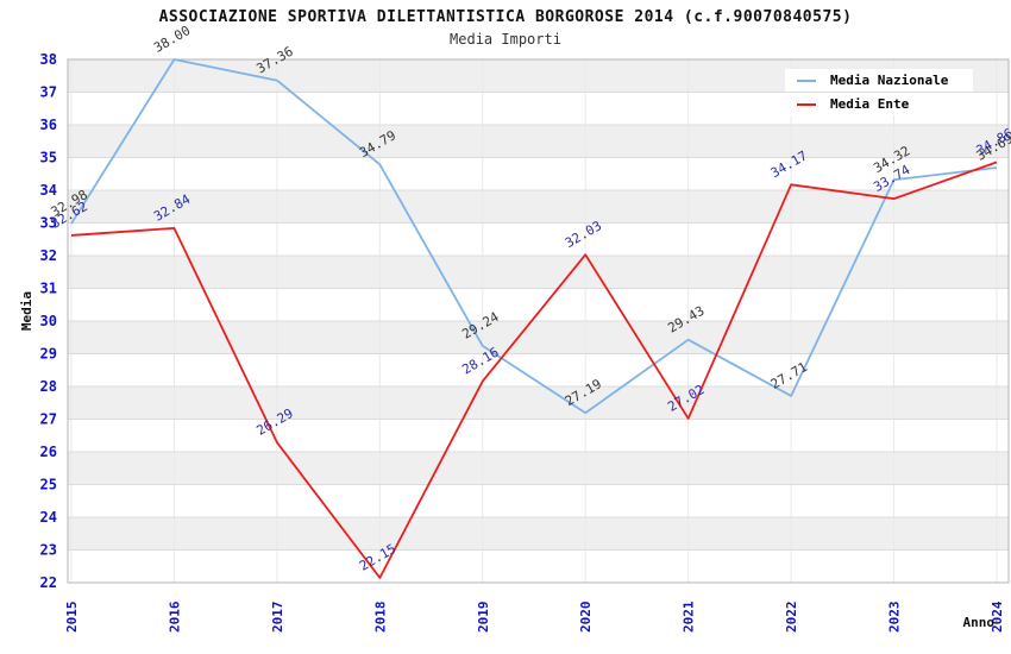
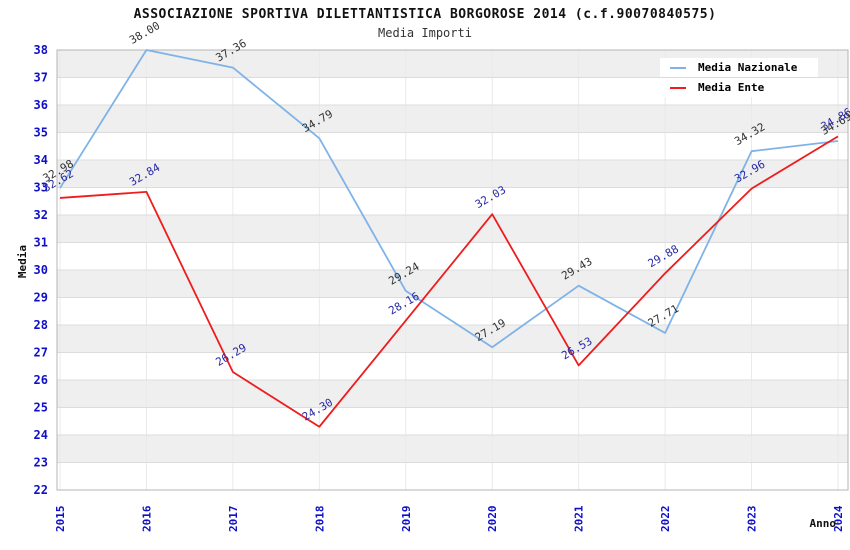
Media Ente/2018: 22.15 -> 24.30
Media Ente/2021: 27.02 -> 26.53
Media Ente/2022: 34.17 -> 29.88
Media Ente/2023: 33.74 -> 32.96
